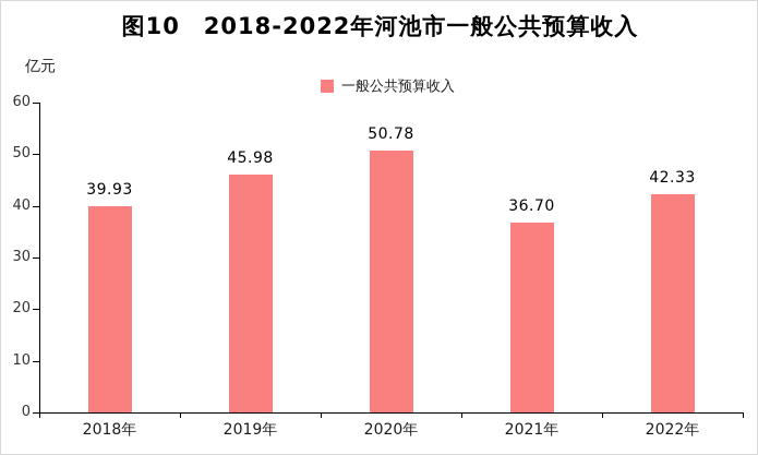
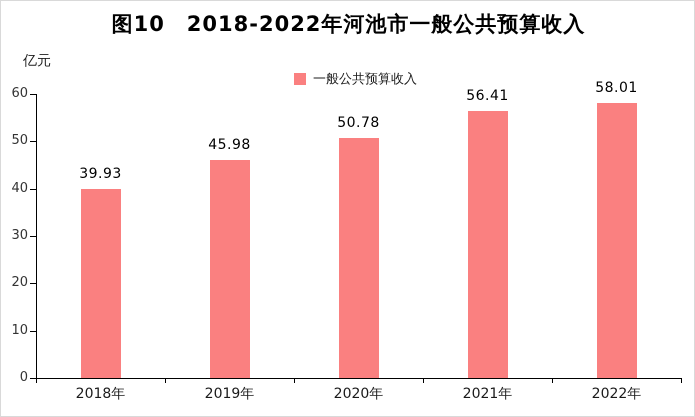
2021年: 36.70 -> 56.41
2022年: 42.33 -> 58.01
